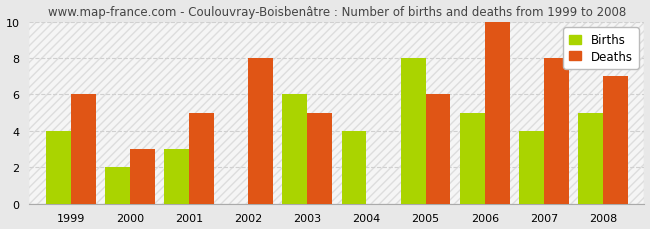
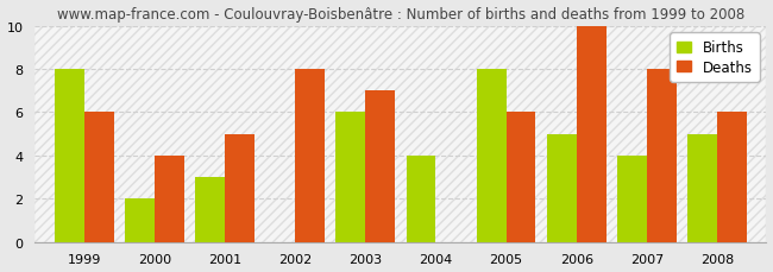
Births/1999: 4 -> 8
Deaths/2000: 3 -> 4
Deaths/2003: 5 -> 7
Deaths/2008: 7 -> 6
